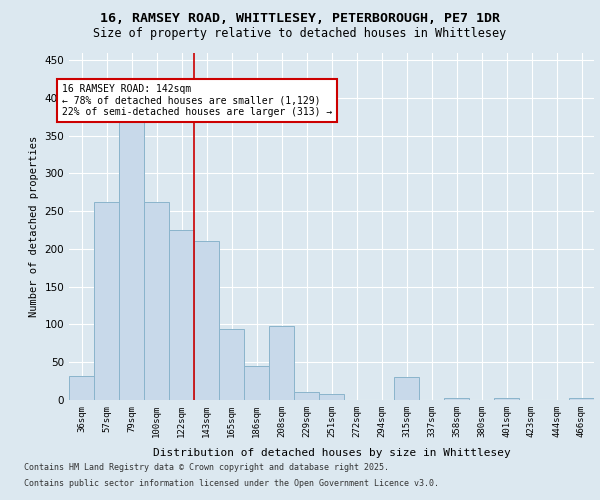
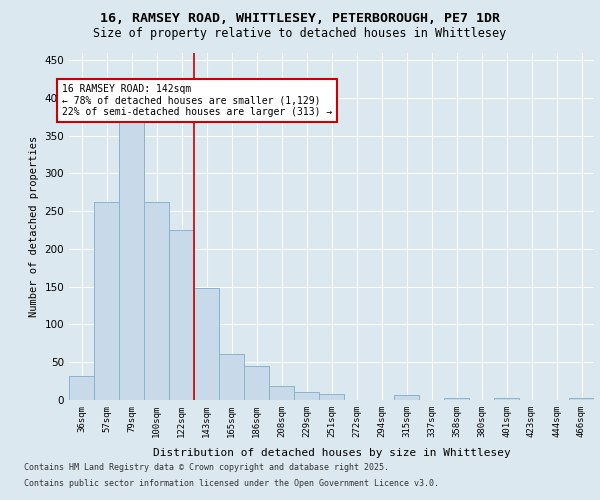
143sqm: 210 -> 148
165sqm: 94 -> 61
208sqm: 98 -> 18
315sqm: 30 -> 6
